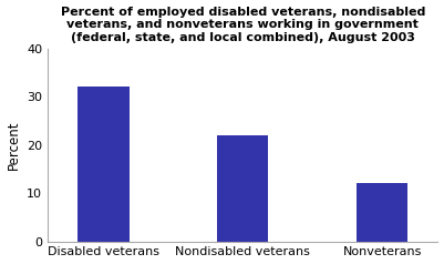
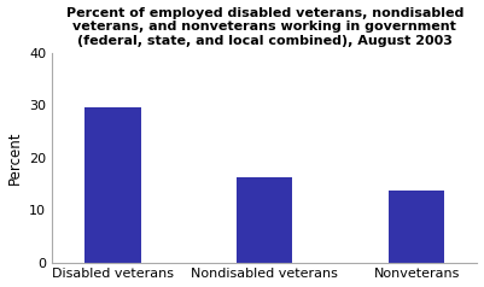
Disabled veterans: 32.0 -> 29.5
Nondisabled veterans: 22.0 -> 16.3
Nonveterans: 12.0 -> 13.7
